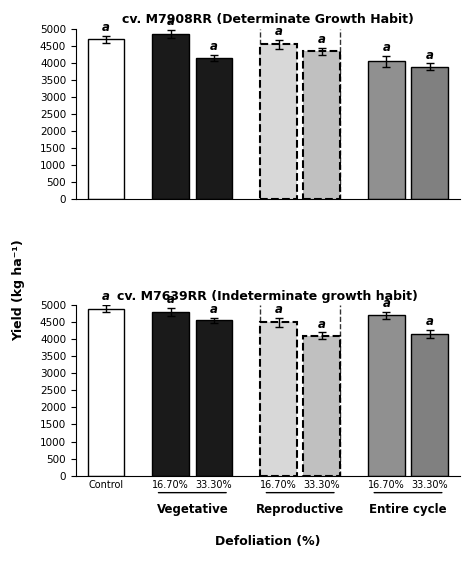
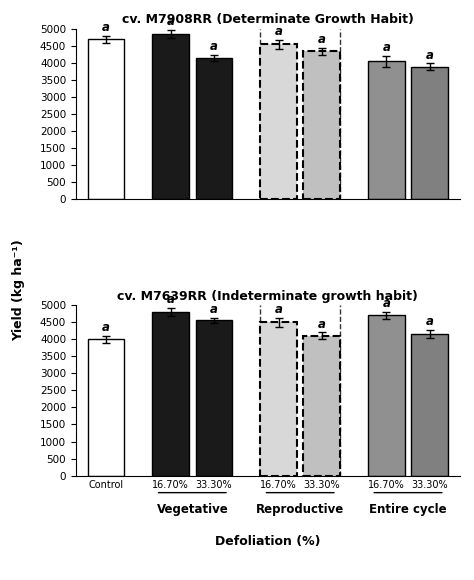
cv. M7639RR (Indeterminate growth habit)/Control: 4900 -> 4000
